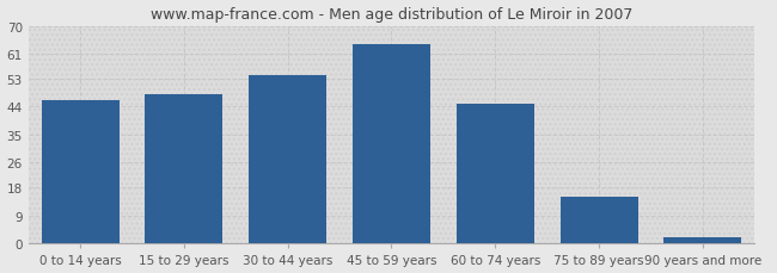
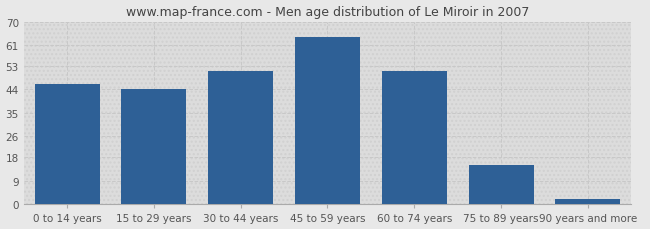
15 to 29 years: 48 -> 44
30 to 44 years: 54 -> 51
60 to 74 years: 45 -> 51
